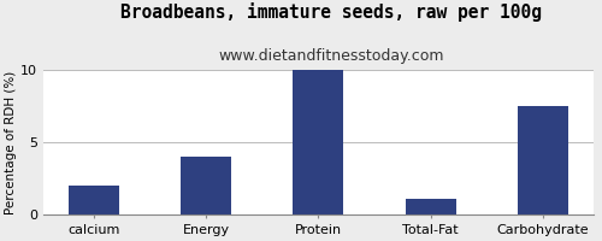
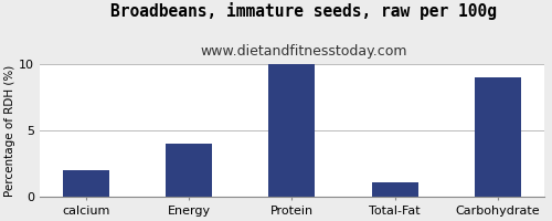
Carbohydrate: 7.5 -> 9.0
